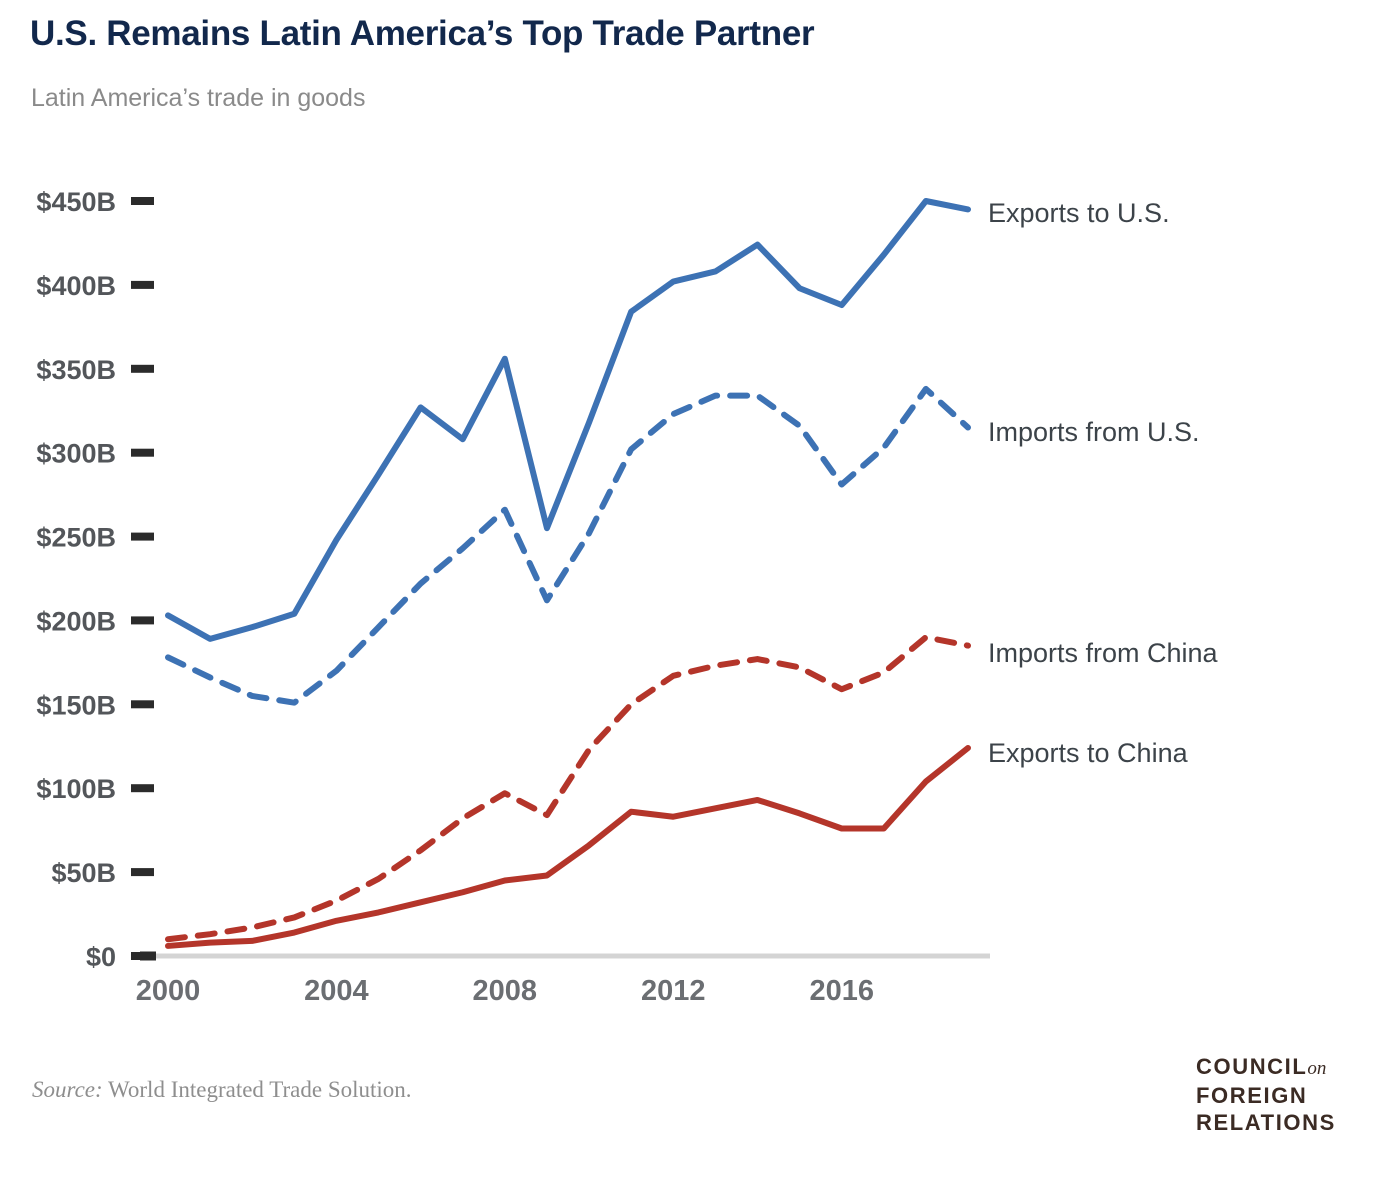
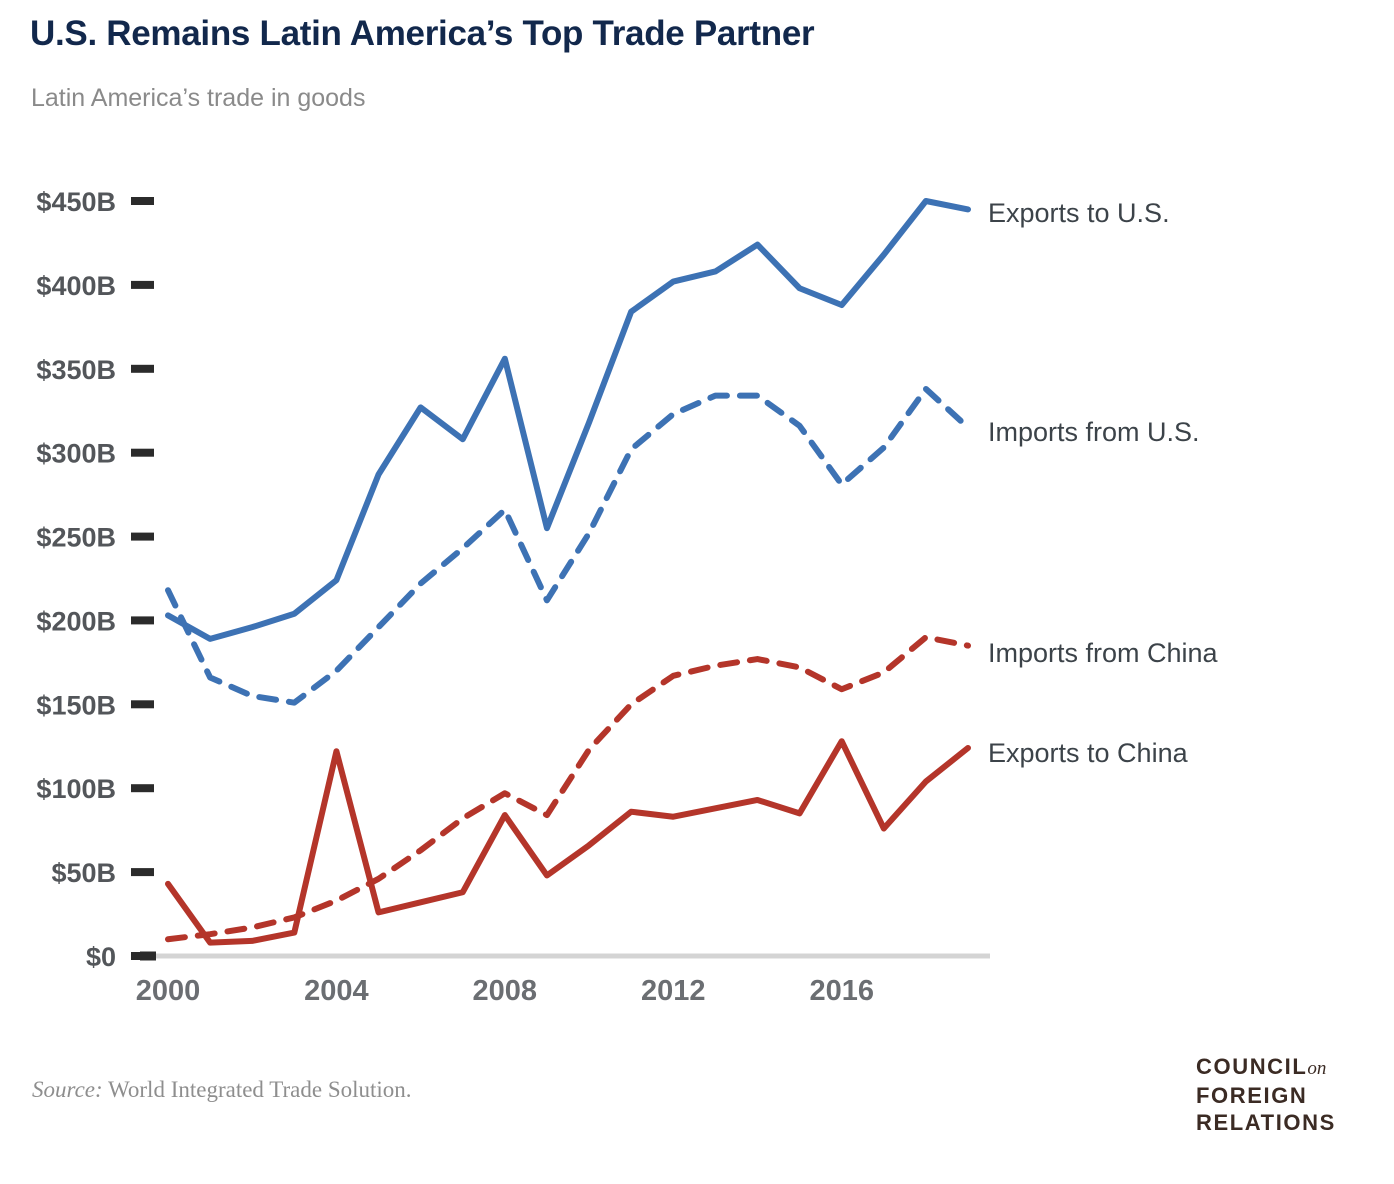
Imports from U.S./2000: $178B -> $218B
Exports to China/2000: $6B -> $43B
Exports to U.S./2004: $248B -> $224B
Exports to China/2004: $21B -> $122B
Exports to China/2008: $45B -> $84B
Exports to China/2016: $76B -> $128B
